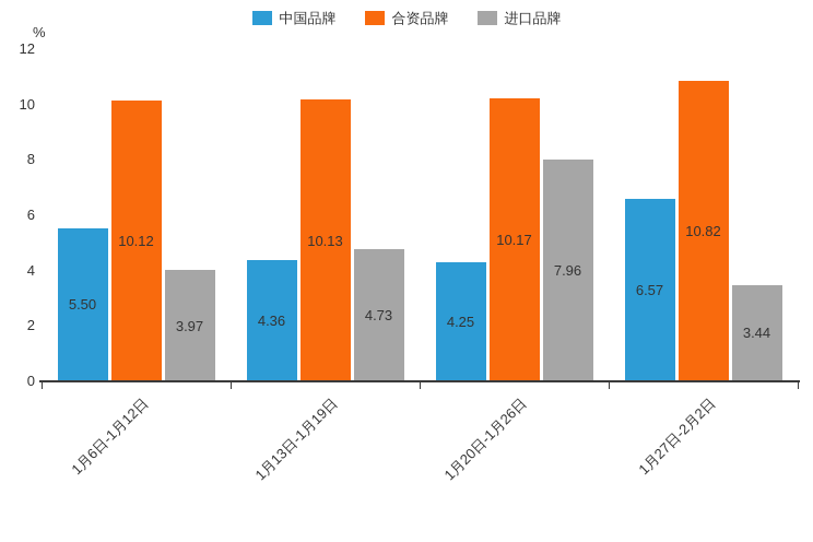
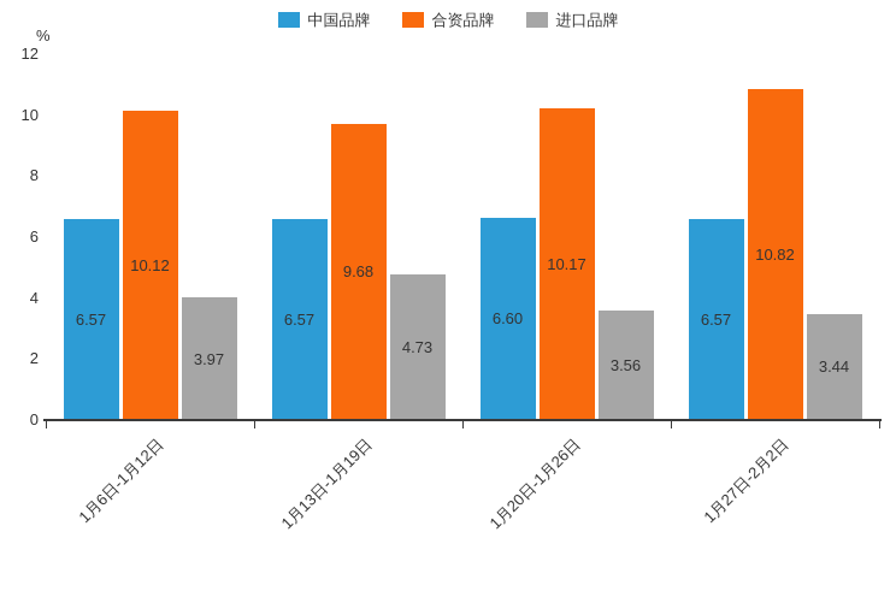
中国品牌/1月6日-1月12日: 5.50 -> 6.57
中国品牌/1月13日-1月19日: 4.36 -> 6.57
合资品牌/1月13日-1月19日: 10.13 -> 9.68
中国品牌/1月20日-1月26日: 4.25 -> 6.60
进口品牌/1月20日-1月26日: 7.96 -> 3.56
